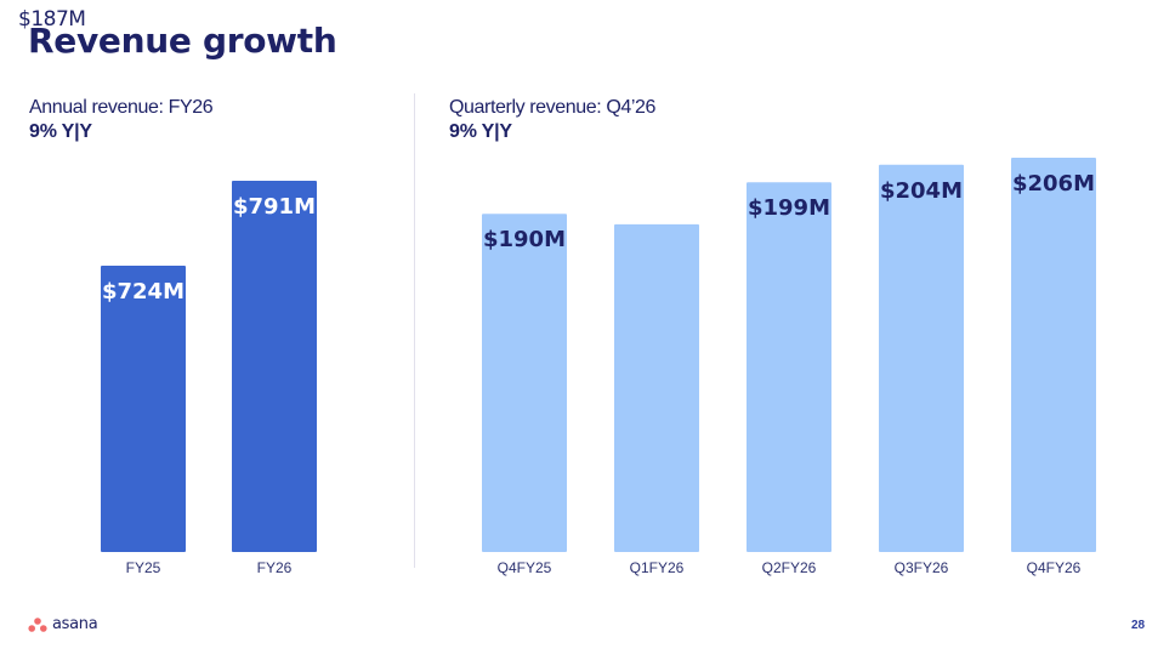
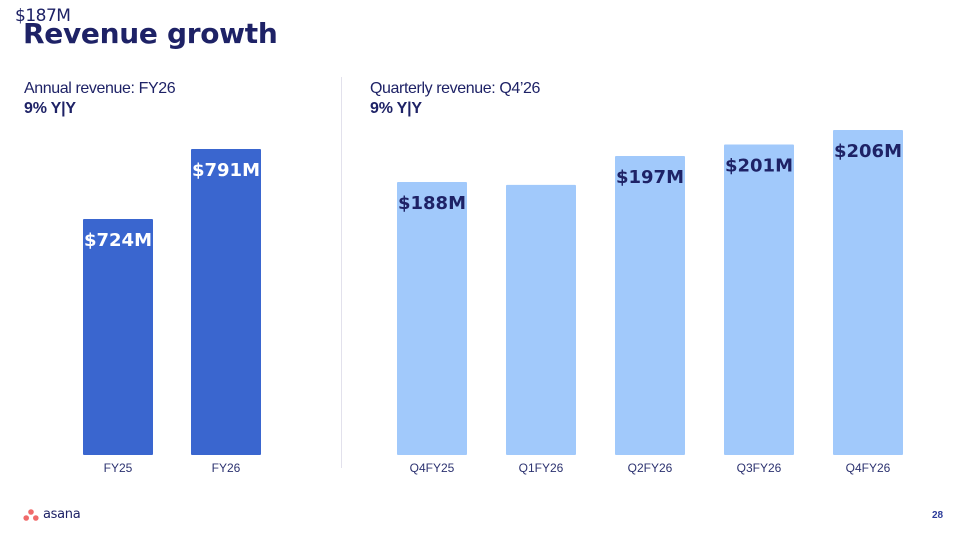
Quarterly revenue: Q4’26/Q4FY25: $190M -> $188M
Quarterly revenue: Q4’26/Q2FY26: $199M -> $197M
Quarterly revenue: Q4’26/Q3FY26: $204M -> $201M
